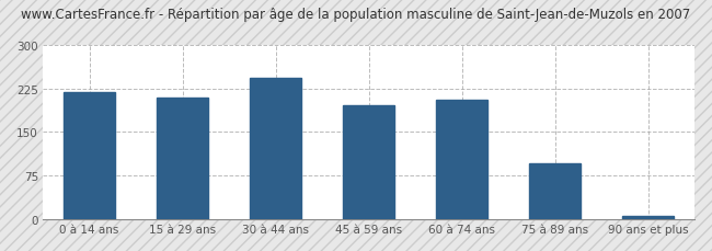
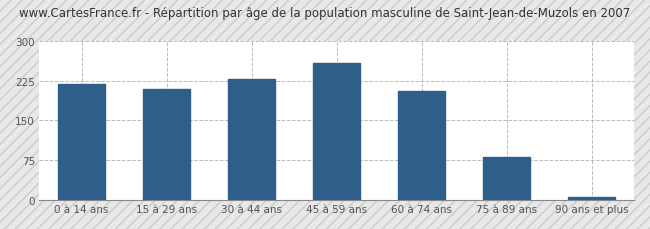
30 à 44 ans: 244 -> 228
45 à 59 ans: 196 -> 258
75 à 89 ans: 96 -> 80
